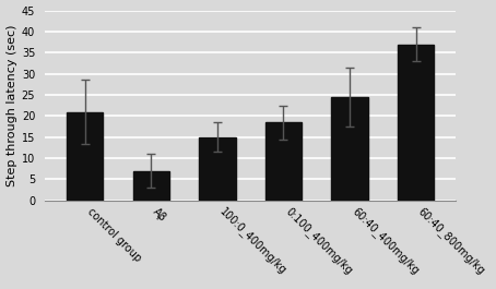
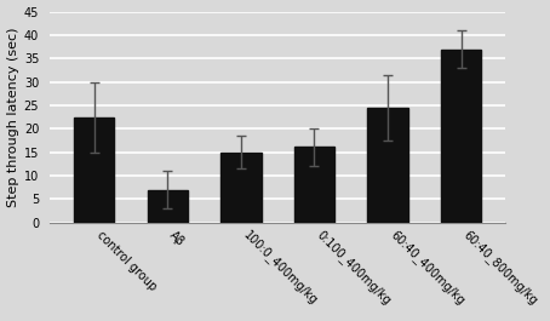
control group: 21.0 -> 22.5
0:100_400mg/kg: 18.5 -> 16.2
